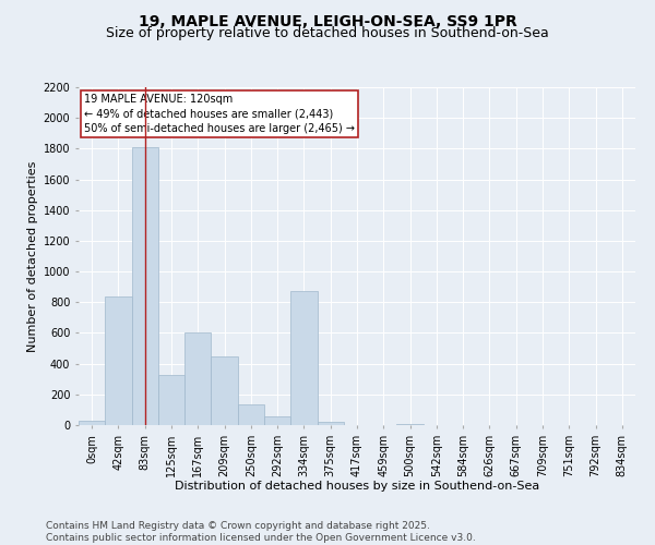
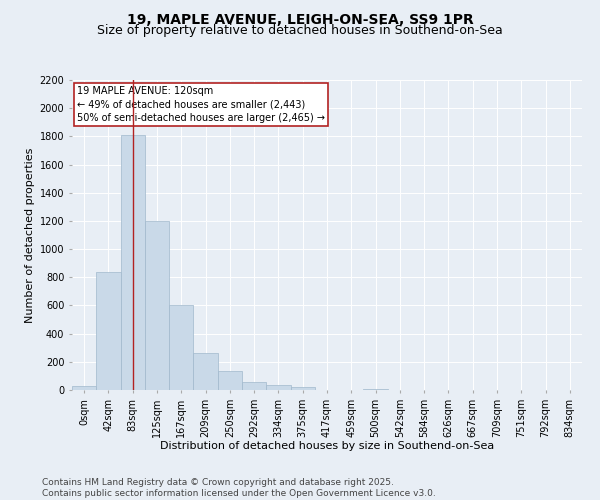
125sqm: 330 -> 1200
209sqm: 450 -> 260
334sqm: 870 -> 40
